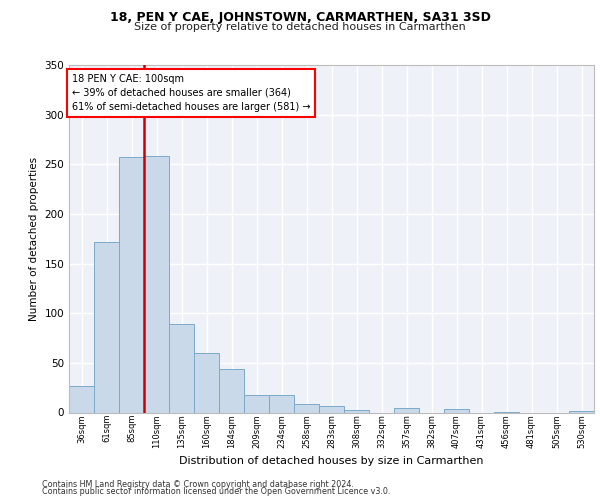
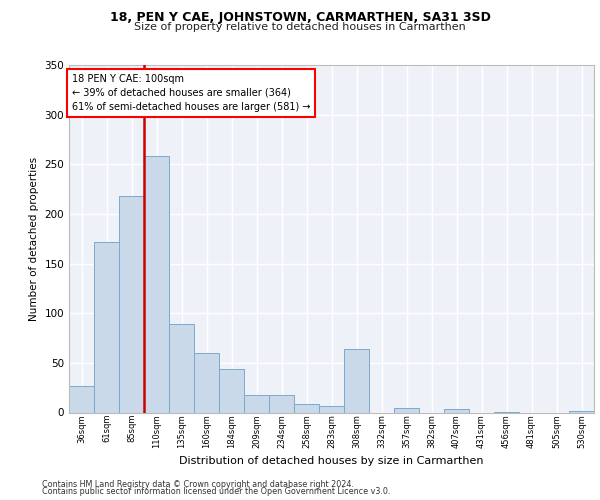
85sqm: 257 -> 218
308sqm: 3 -> 64
